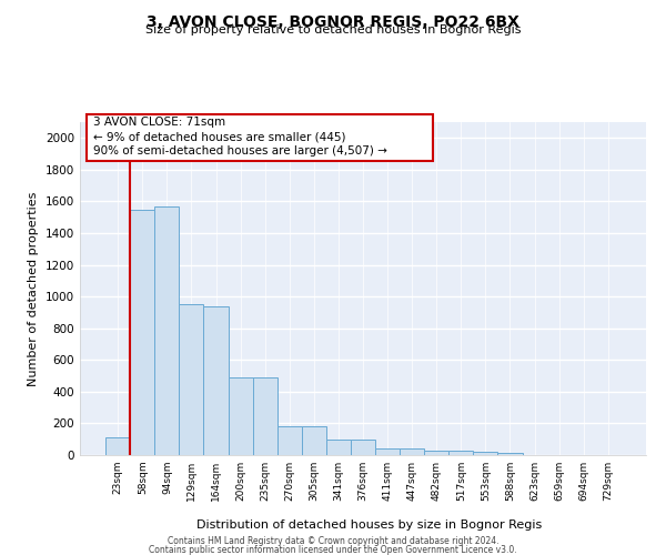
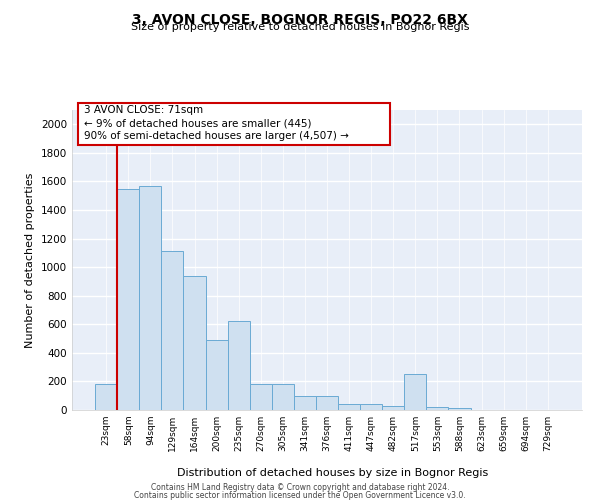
23sqm: 110 -> 180
129sqm: 950 -> 1110
235sqm: 490 -> 620
517sqm: 20 -> 250
